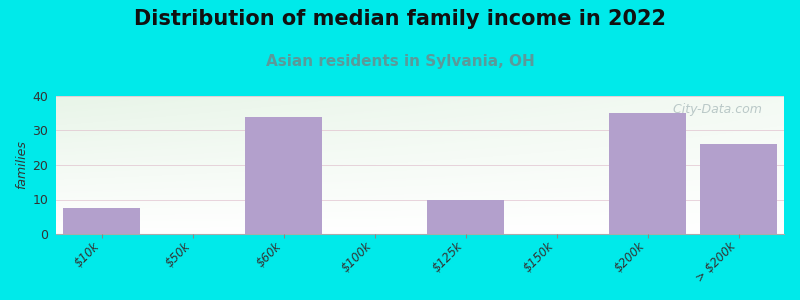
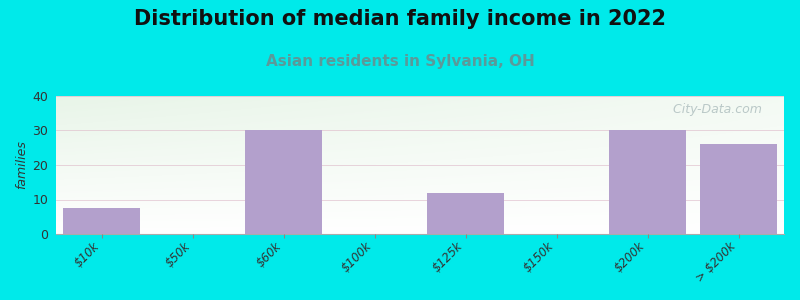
$60k: 34.0 -> 30.0
$125k: 10.0 -> 12.0
$200k: 35.0 -> 30.0
